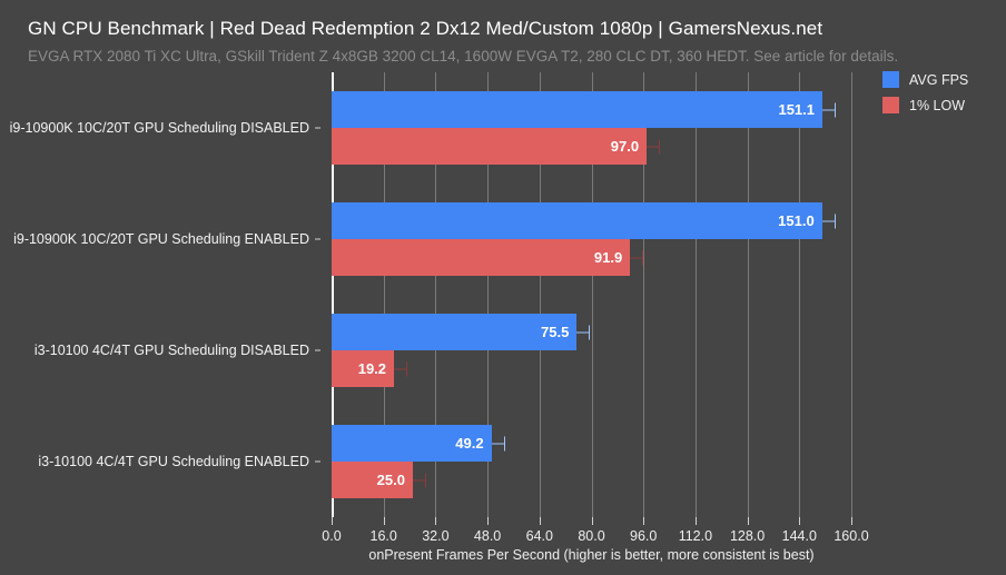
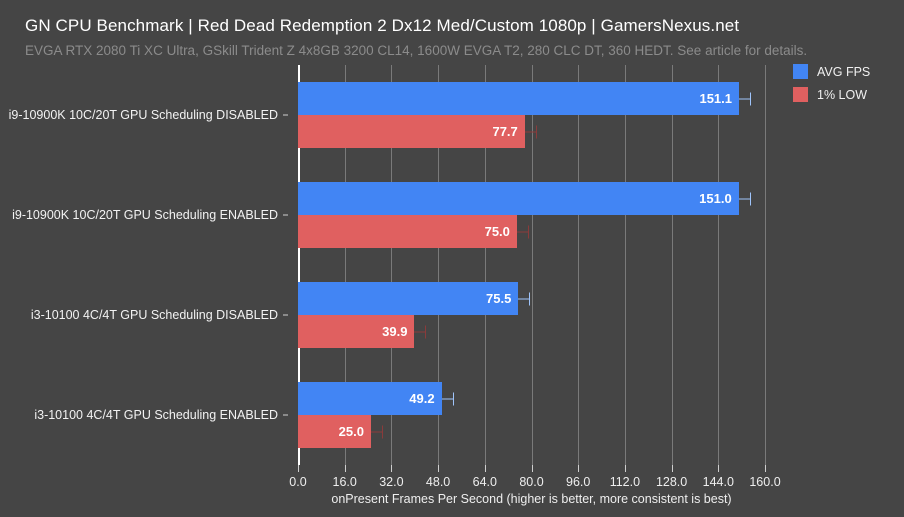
1% LOW/i9-10900K 10C/20T GPU Scheduling DISABLED: 97.0 -> 77.7
1% LOW/i9-10900K 10C/20T GPU Scheduling ENABLED: 91.9 -> 75.0
1% LOW/i3-10100 4C/4T GPU Scheduling DISABLED: 19.2 -> 39.9
